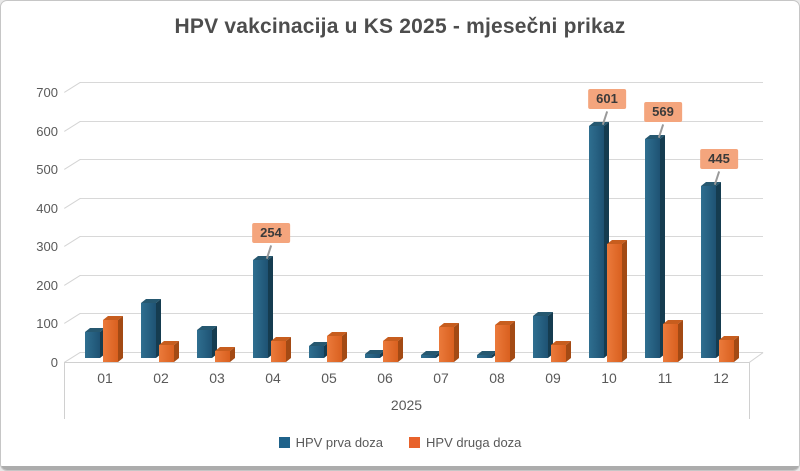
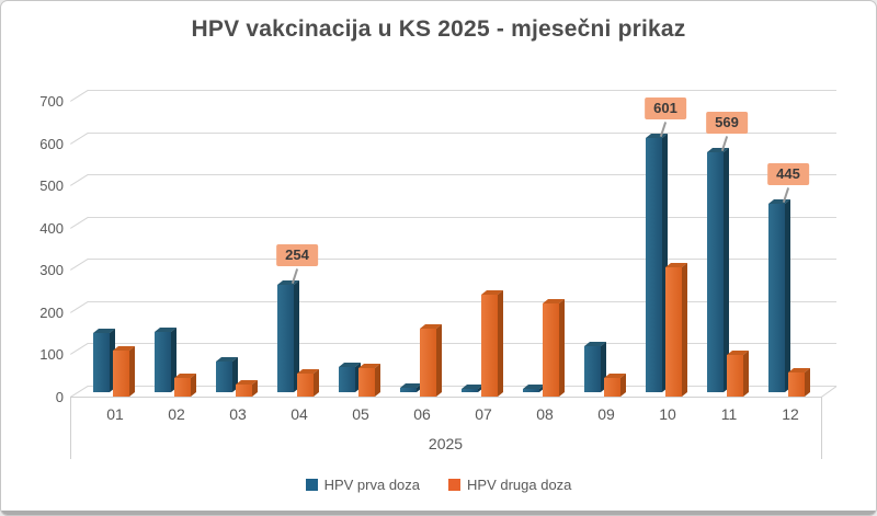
HPV prva doza/01: 70 -> 140
HPV prva doza/05: 30 -> 60
HPV druga doza/06: 60 -> 160
HPV druga doza/07: 90 -> 240
HPV druga doza/08: 100 -> 220
